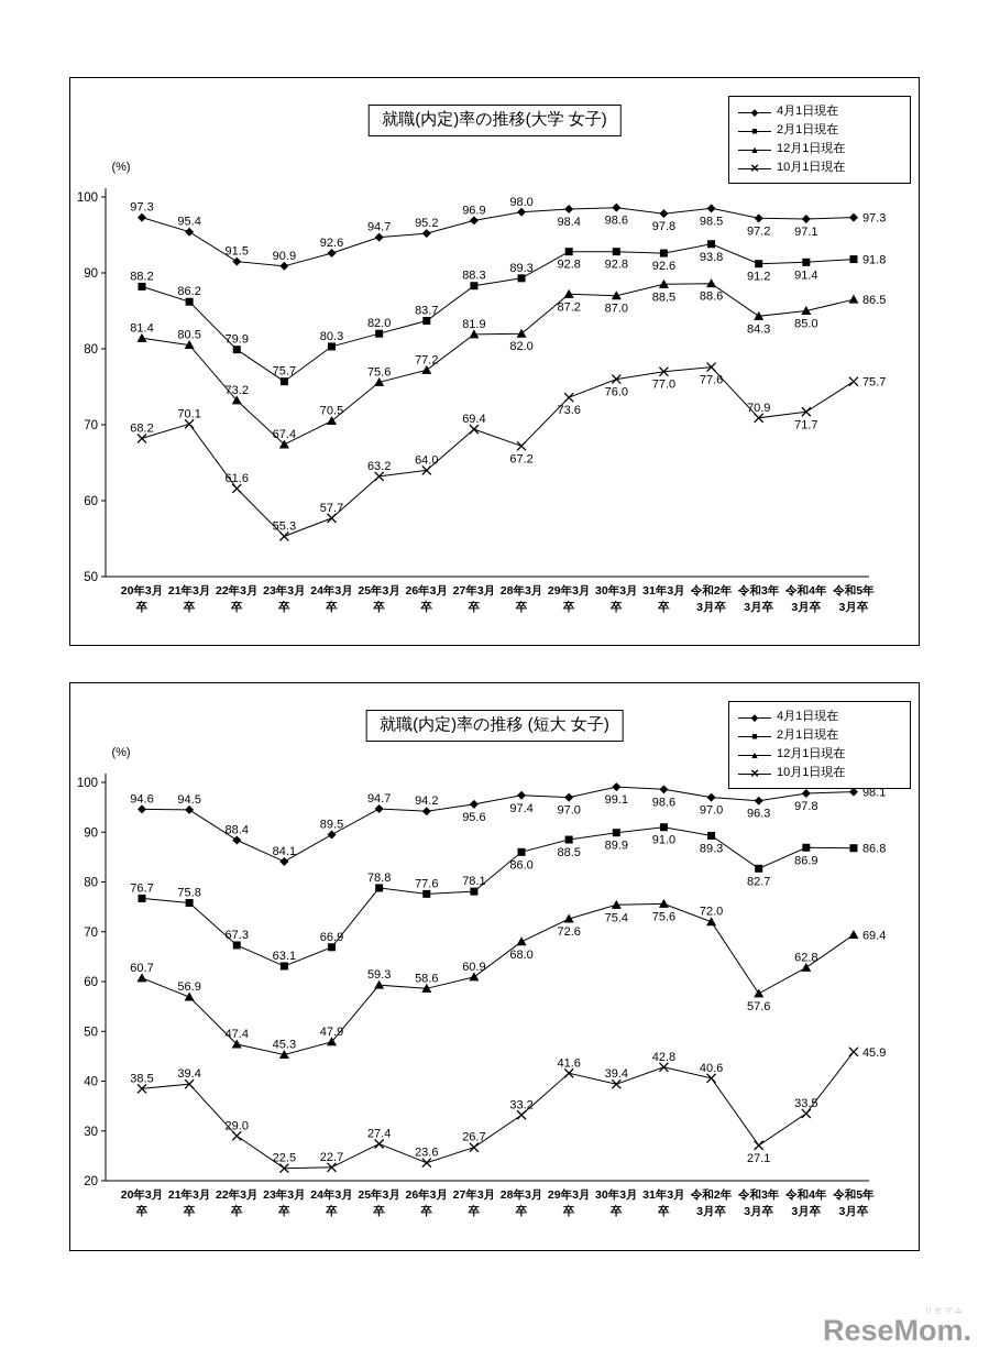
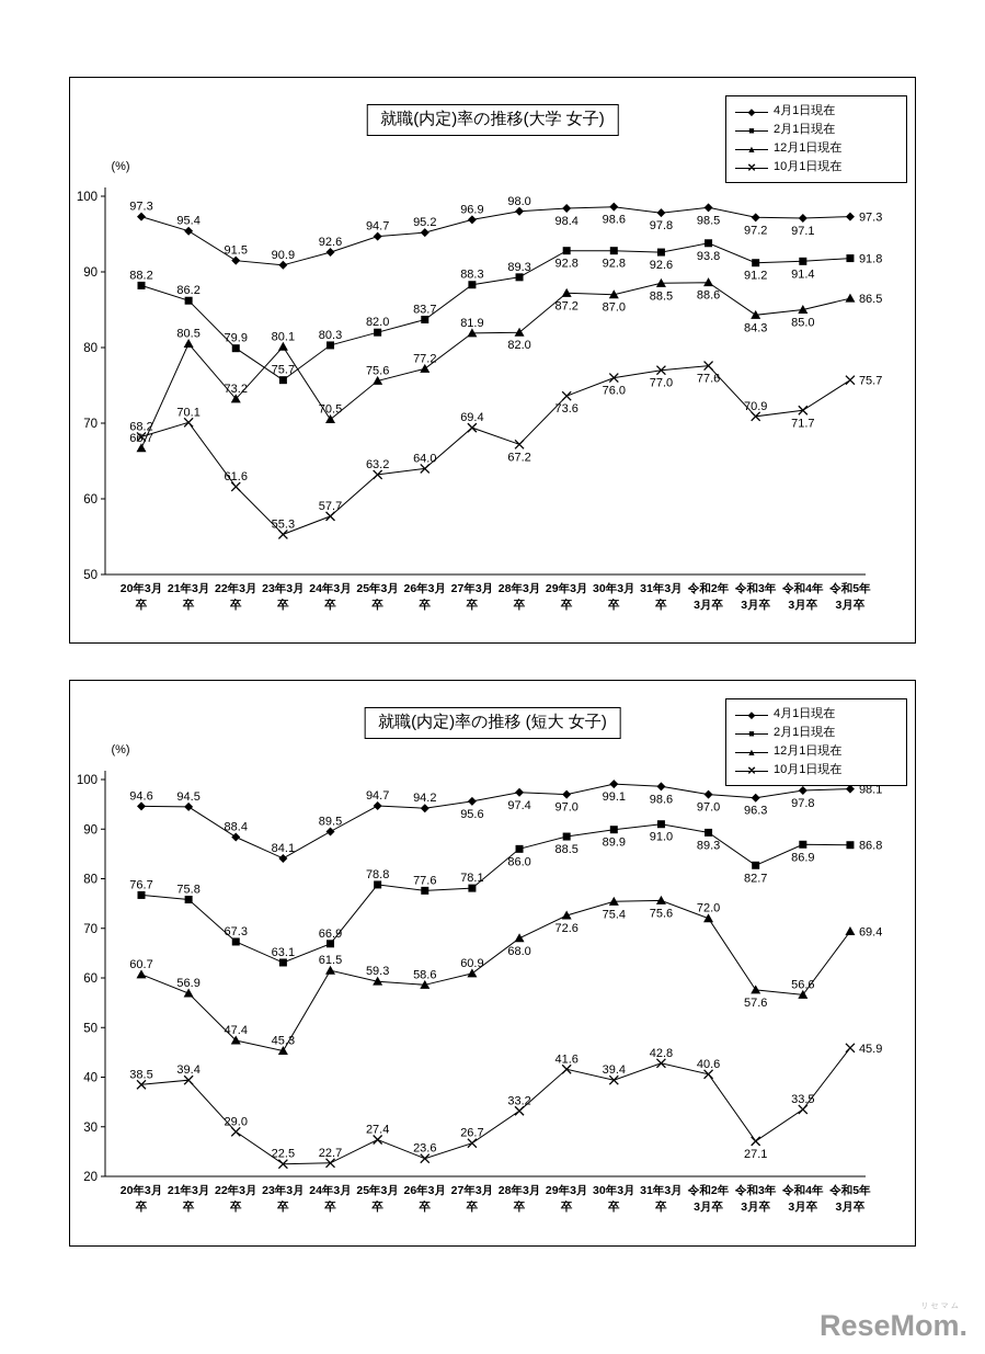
就職(内定)率の推移(大学 女子)/12月1日現在/20年3月卒: 81.4 -> 66.7
就職(内定)率の推移(大学 女子)/12月1日現在/23年3月卒: 67.4 -> 80.1
就職(内定)率の推移 (短大 女子)/12月1日現在/24年3月卒: 47.9 -> 61.5
就職(内定)率の推移 (短大 女子)/12月1日現在/令和4年3月卒: 62.8 -> 56.6
